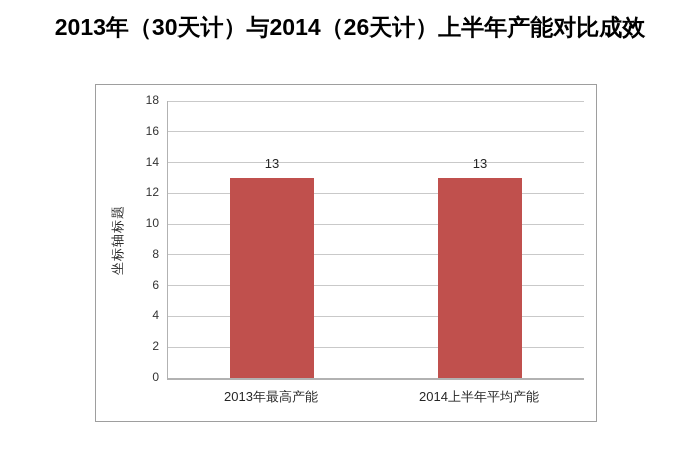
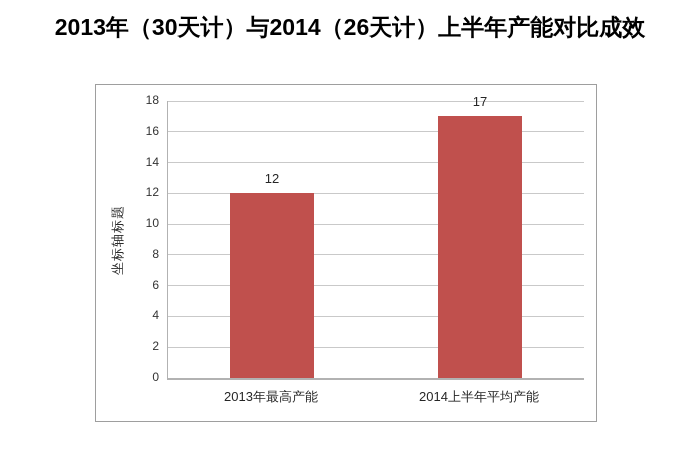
2013年最高产能: 13 -> 12
2014上半年平均产能: 13 -> 17
